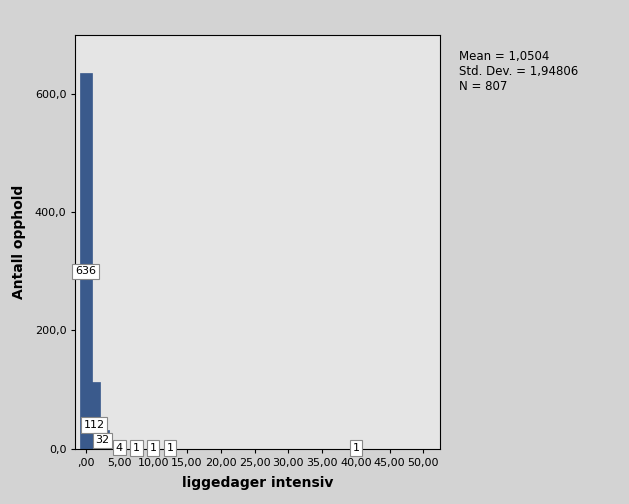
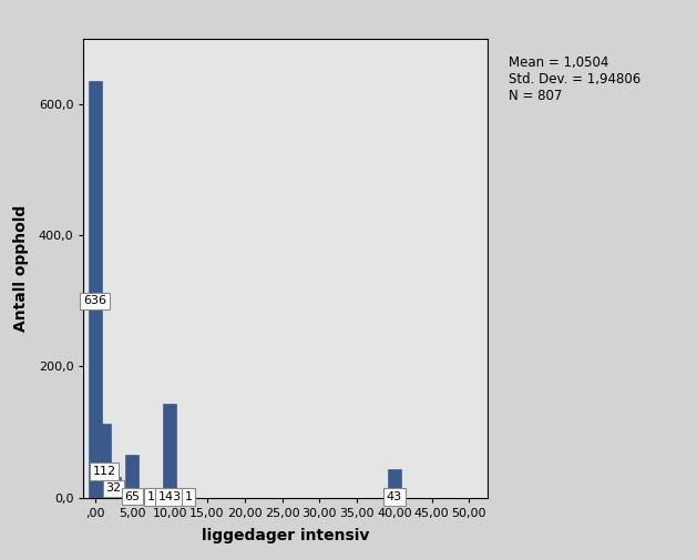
5,00: 4 -> 65
10,00: 1 -> 143
40,00: 1 -> 43
